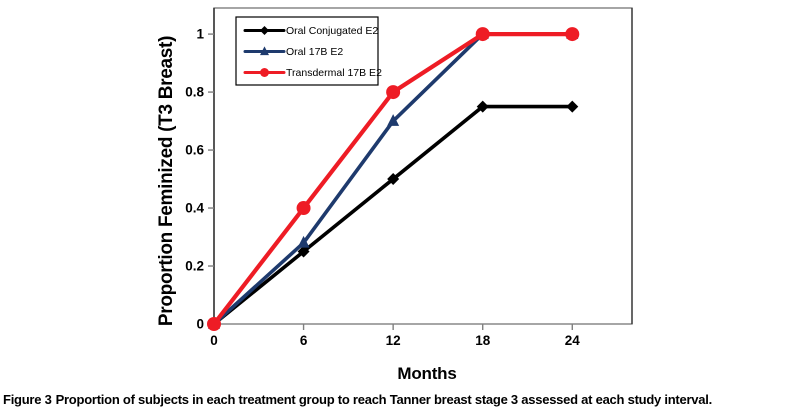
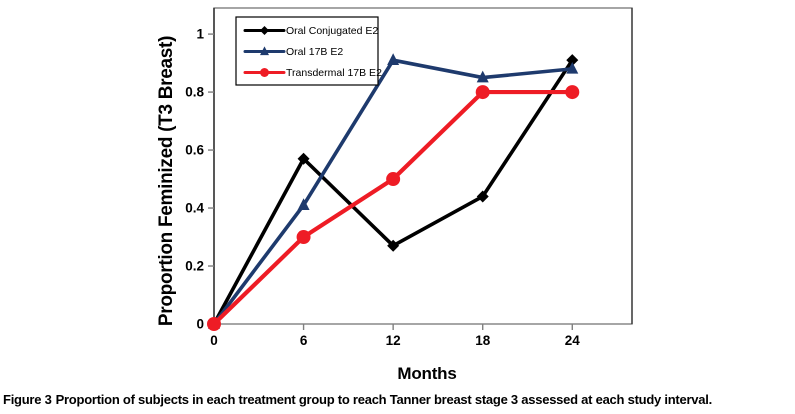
Oral Conjugated E2/6: 0.25 -> 0.57
Oral 17B E2/6: 0.28 -> 0.41
Transdermal 17B E2/6: 0.4 -> 0.3
Oral Conjugated E2/12: 0.50 -> 0.27
Oral 17B E2/12: 0.70 -> 0.91
Transdermal 17B E2/12: 0.8 -> 0.5
Oral Conjugated E2/18: 0.75 -> 0.44
Oral 17B E2/18: 1.00 -> 0.85
Transdermal 17B E2/18: 1.0 -> 0.8
Oral Conjugated E2/24: 0.75 -> 0.91
Oral 17B E2/24: 1.00 -> 0.88
Transdermal 17B E2/24: 1.0 -> 0.8
